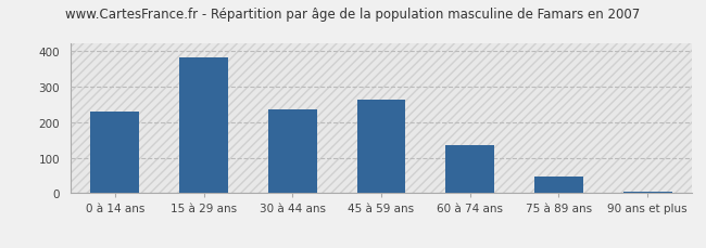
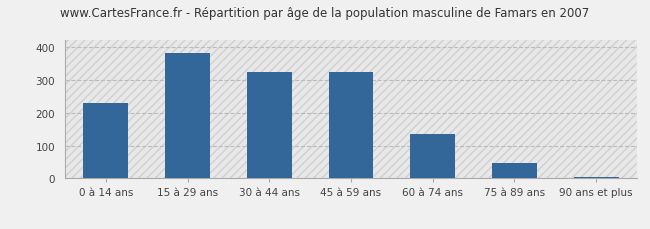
30 à 44 ans: 237 -> 325
45 à 59 ans: 262 -> 325
